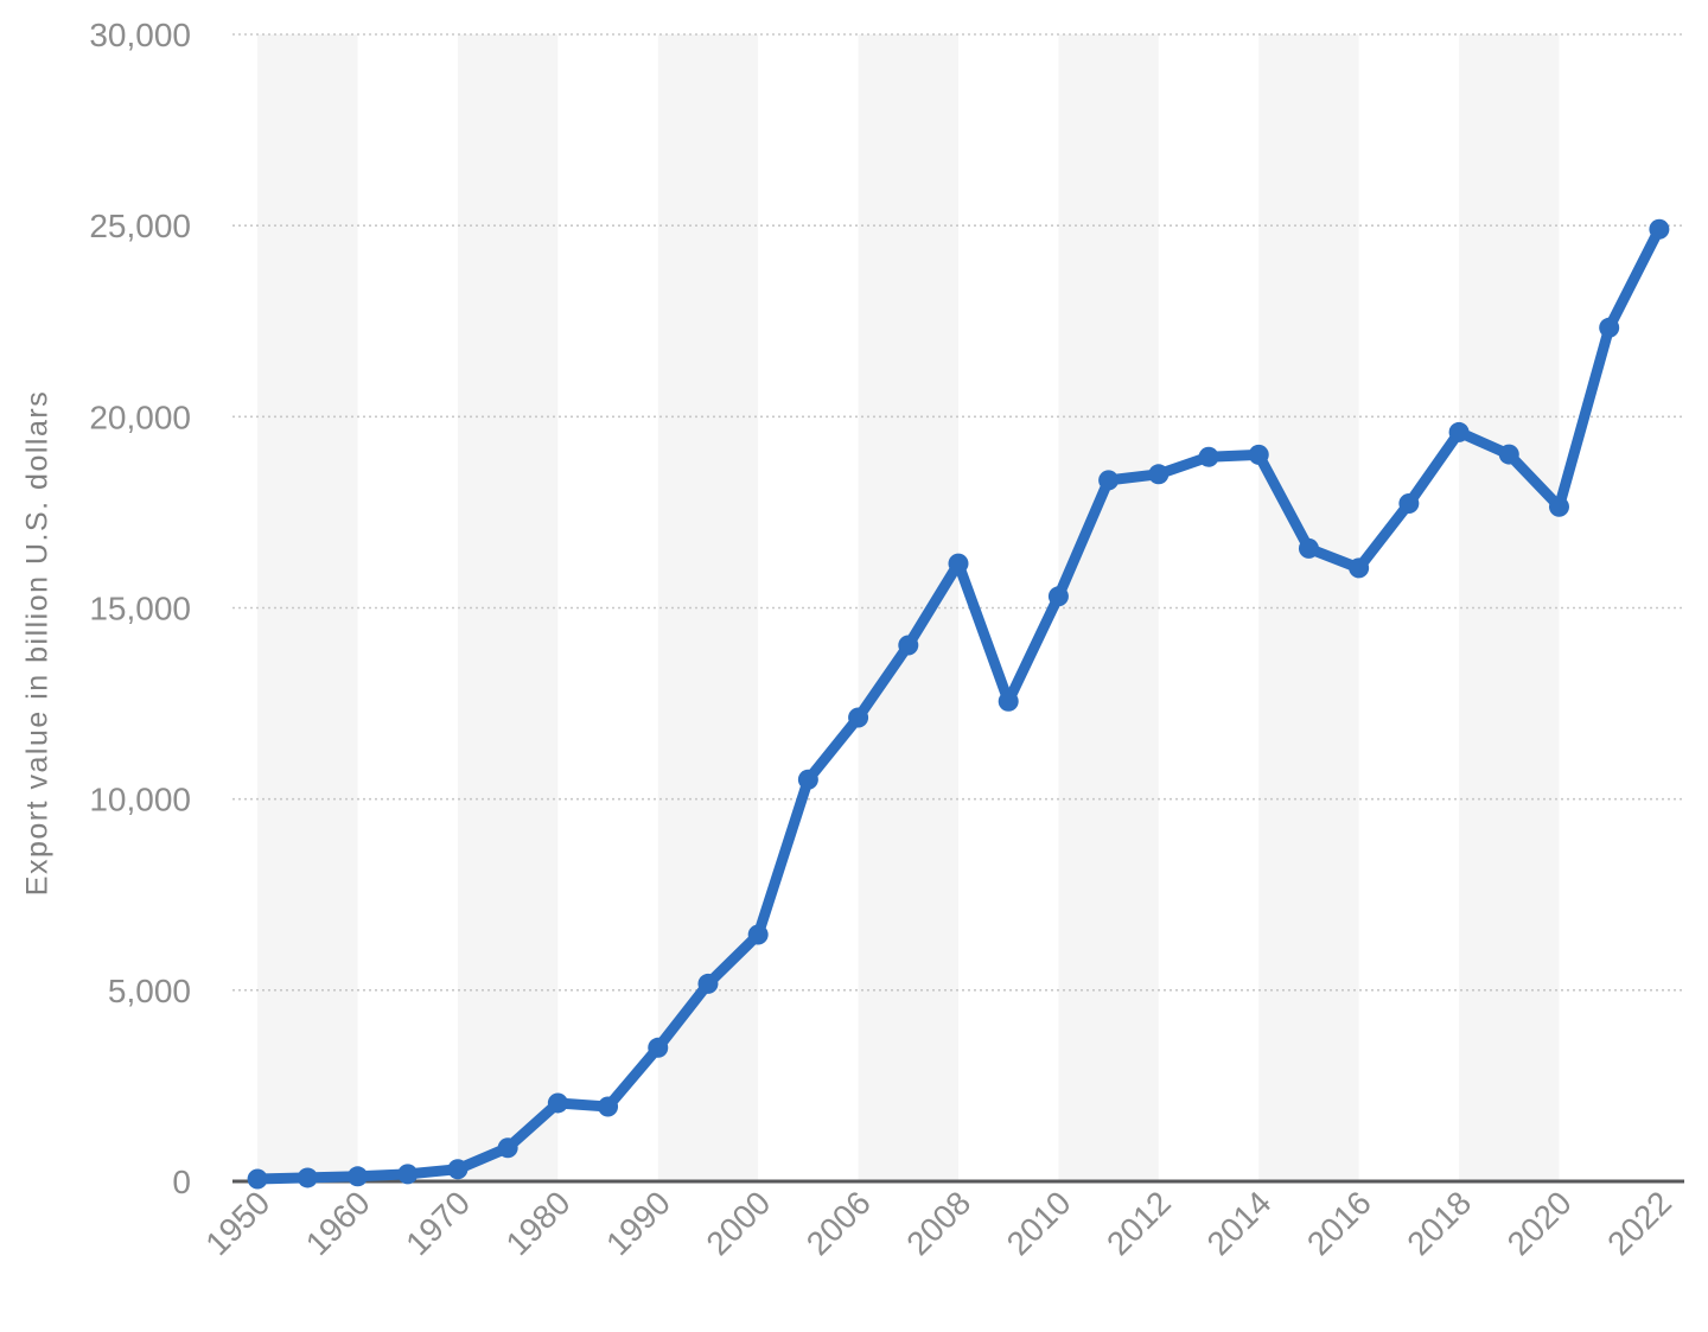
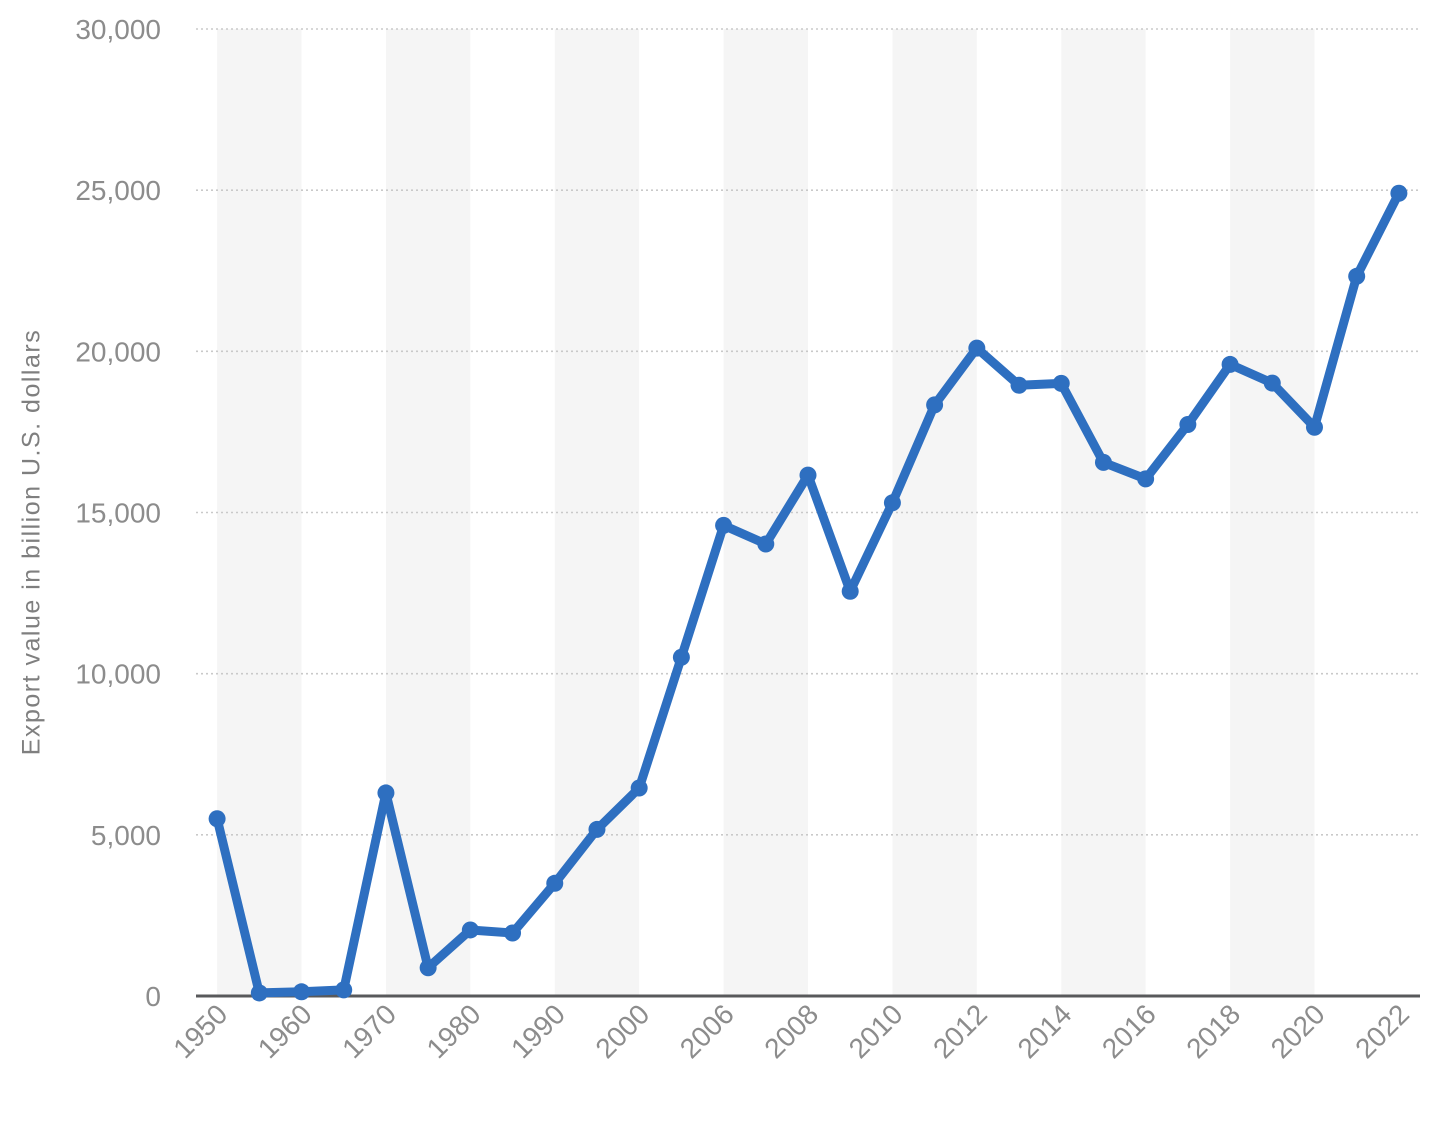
1950: 100 -> 5500
1970: 300 -> 6300
2006: 12100 -> 14600
2012: 18500 -> 20100
